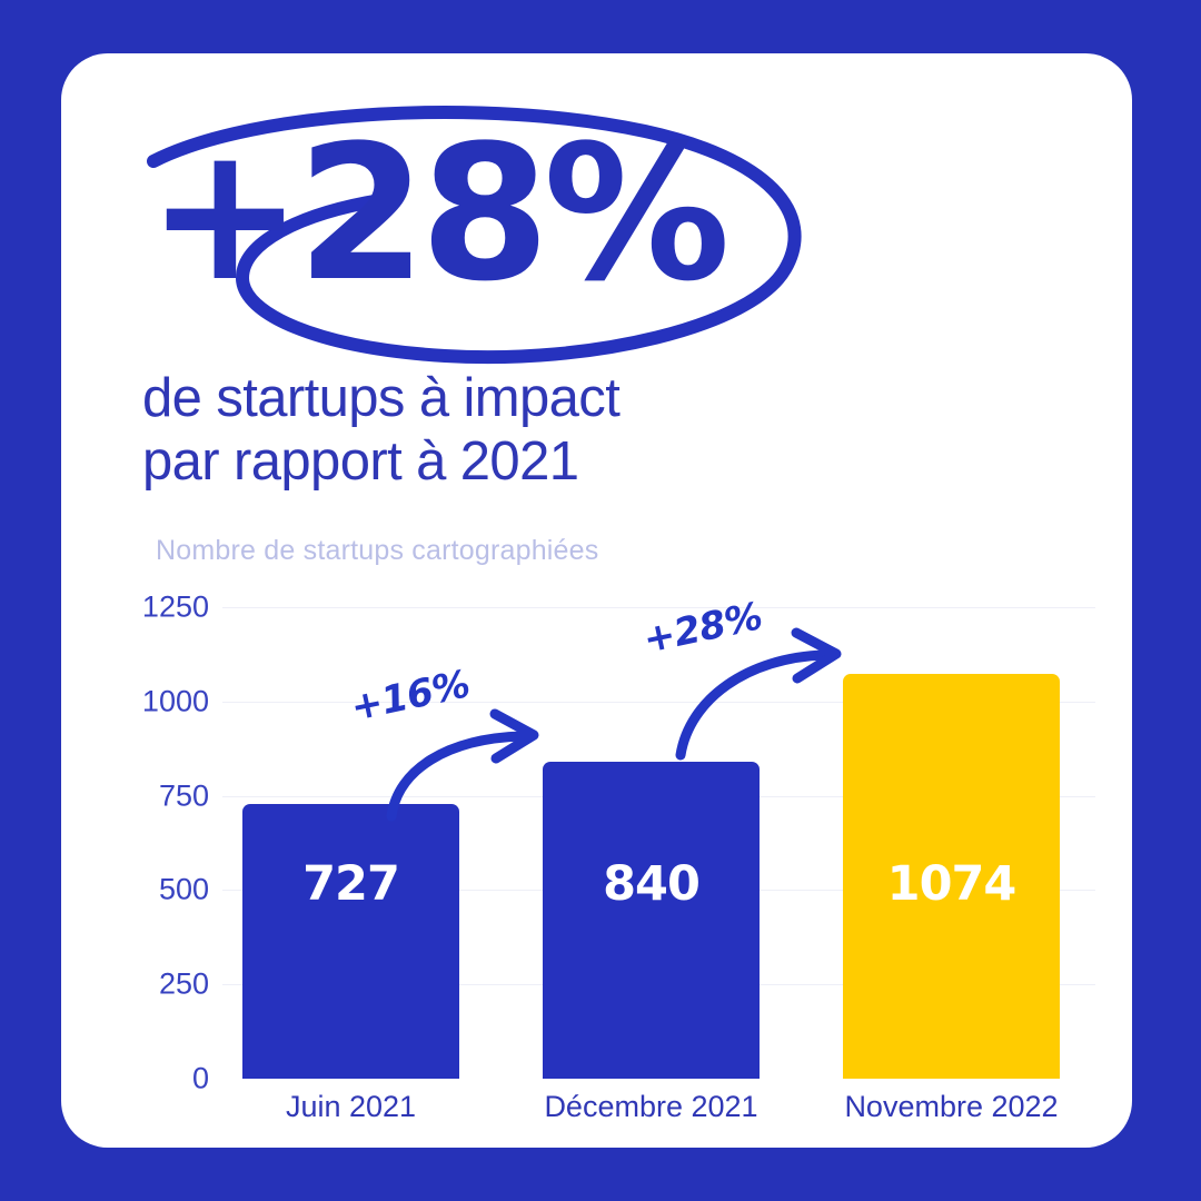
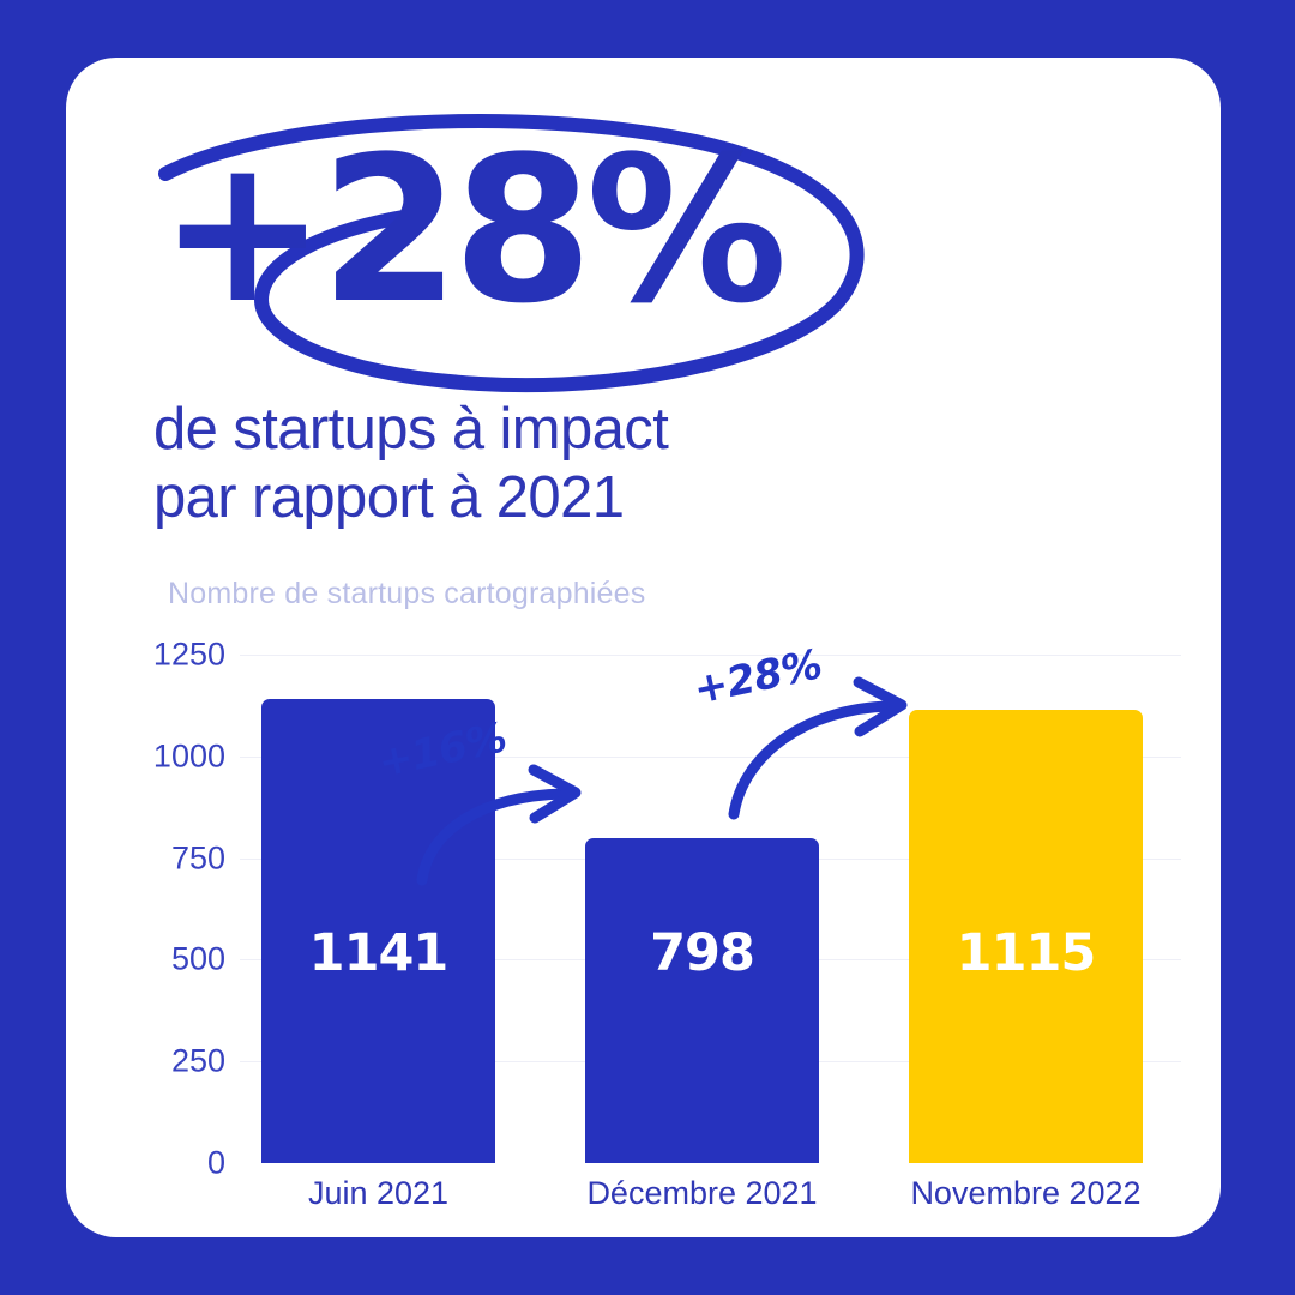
Juin 2021: 727 -> 1141
Décembre 2021: 840 -> 798
Novembre 2022: 1074 -> 1115
